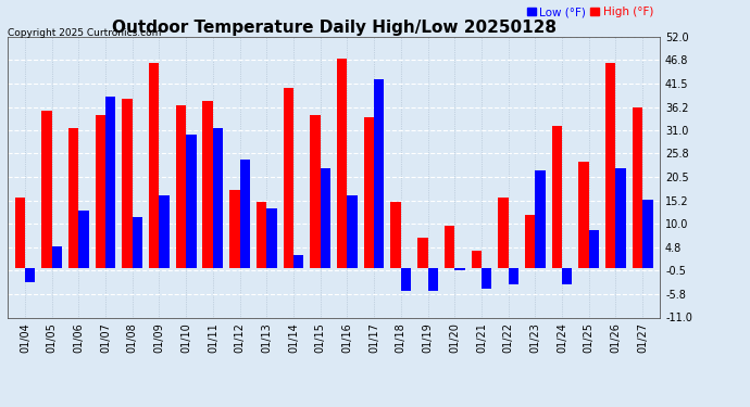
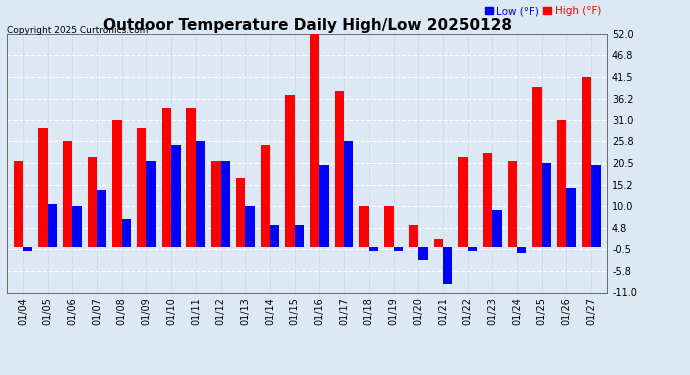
High (°F)/01/04: 16.0 -> 21.0
Low (°F)/01/04: -3.0 -> -1.0
High (°F)/01/05: 35.5 -> 29.0
Low (°F)/01/05: 5.0 -> 10.5
High (°F)/01/06: 31.5 -> 26.0
Low (°F)/01/06: 13.0 -> 10.0
High (°F)/01/07: 34.5 -> 22.0
Low (°F)/01/07: 38.5 -> 14.0
High (°F)/01/08: 38.0 -> 31.0
Low (°F)/01/08: 11.5 -> 7.0
High (°F)/01/09: 46.0 -> 29.0
Low (°F)/01/09: 16.5 -> 21.0
High (°F)/01/10: 36.5 -> 34.0
Low (°F)/01/10: 30.0 -> 25.0
High (°F)/01/11: 37.5 -> 34.0
Low (°F)/01/11: 31.5 -> 26.0
High (°F)/01/12: 17.5 -> 21.0
Low (°F)/01/12: 24.5 -> 21.0
High (°F)/01/13: 15.0 -> 17.0
Low (°F)/01/13: 13.5 -> 10.0
High (°F)/01/14: 40.5 -> 25.0
Low (°F)/01/14: 3.0 -> 5.5
High (°F)/01/15: 34.5 -> 37.0
Low (°F)/01/15: 22.5 -> 5.5
High (°F)/01/16: 47.0 -> 52.0
Low (°F)/01/16: 16.5 -> 20.0
High (°F)/01/17: 34.0 -> 38.0
Low (°F)/01/17: 42.5 -> 26.0
High (°F)/01/18: 15.0 -> 10.0
Low (°F)/01/18: -5.0 -> -1.0
High (°F)/01/19: 7.0 -> 10.0
Low (°F)/01/19: -5.0 -> -1.0
High (°F)/01/20: 9.5 -> 5.5
Low (°F)/01/20: -0.5 -> -3.0
High (°F)/01/21: 4.0 -> 2.0
Low (°F)/01/21: -4.5 -> -9.0
High (°F)/01/22: 16.0 -> 22.0
Low (°F)/01/22: -3.5 -> -1.0
High (°F)/01/23: 12.0 -> 23.0
Low (°F)/01/23: 22.0 -> 9.0
High (°F)/01/24: 32.0 -> 21.0
Low (°F)/01/24: -3.5 -> -1.5
High (°F)/01/25: 24.0 -> 39.0
Low (°F)/01/25: 8.5 -> 20.5
High (°F)/01/26: 46.0 -> 31.0
Low (°F)/01/26: 22.5 -> 14.5
High (°F)/01/27: 36.0 -> 41.5
Low (°F)/01/27: 15.5 -> 20.0
